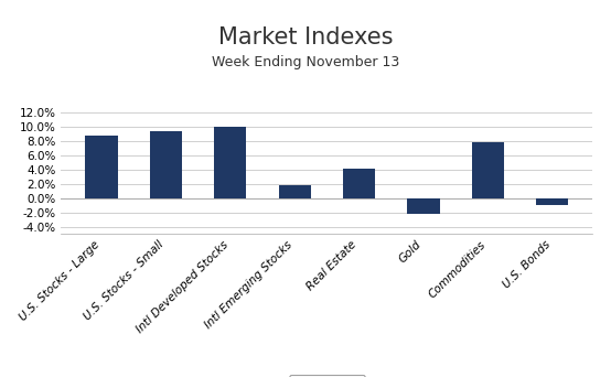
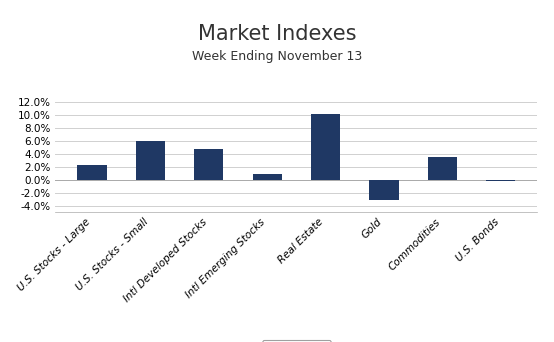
U.S. Stocks - Large: 8.8% -> 2.3%
U.S. Stocks - Small: 9.4% -> 6.0%
Intl Developed Stocks: 10.0% -> 4.8%
Intl Emerging Stocks: 1.8% -> 0.9%
Real Estate: 4.2% -> 10.1%
Gold: -2.2% -> -3.2%
Commodities: 7.8% -> 3.5%
U.S. Bonds: -1.0% -> -0.2%
